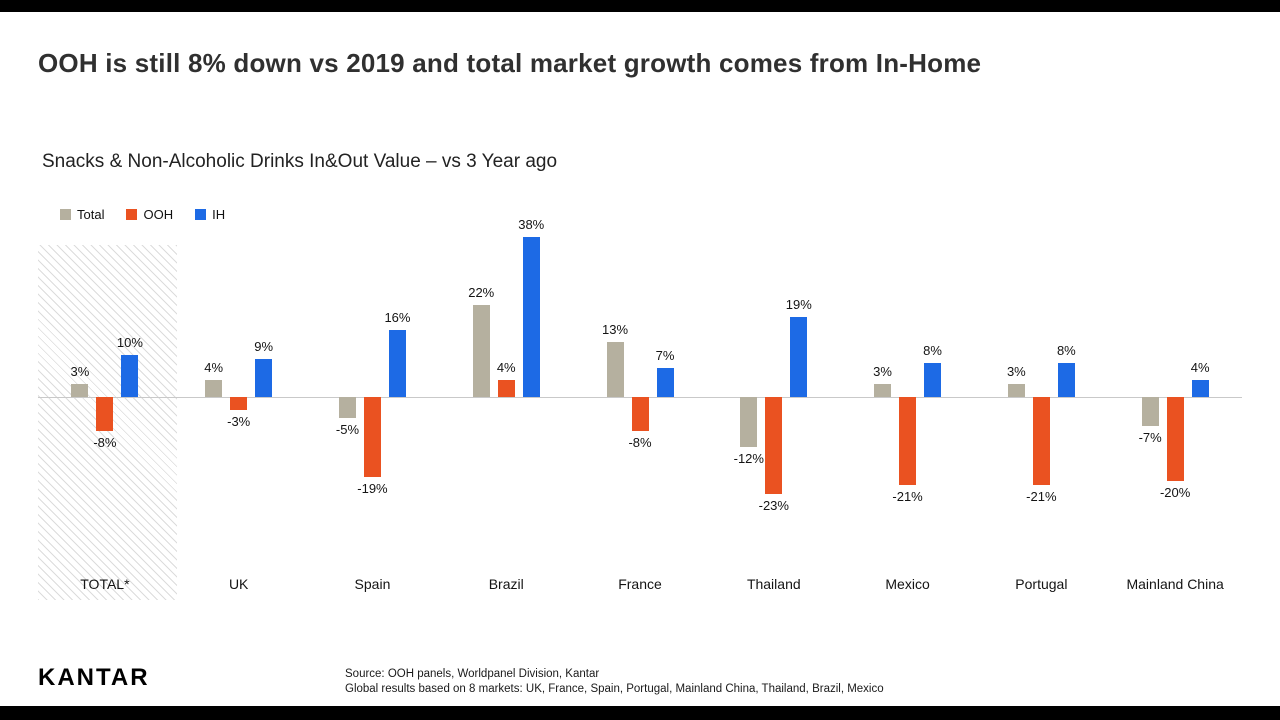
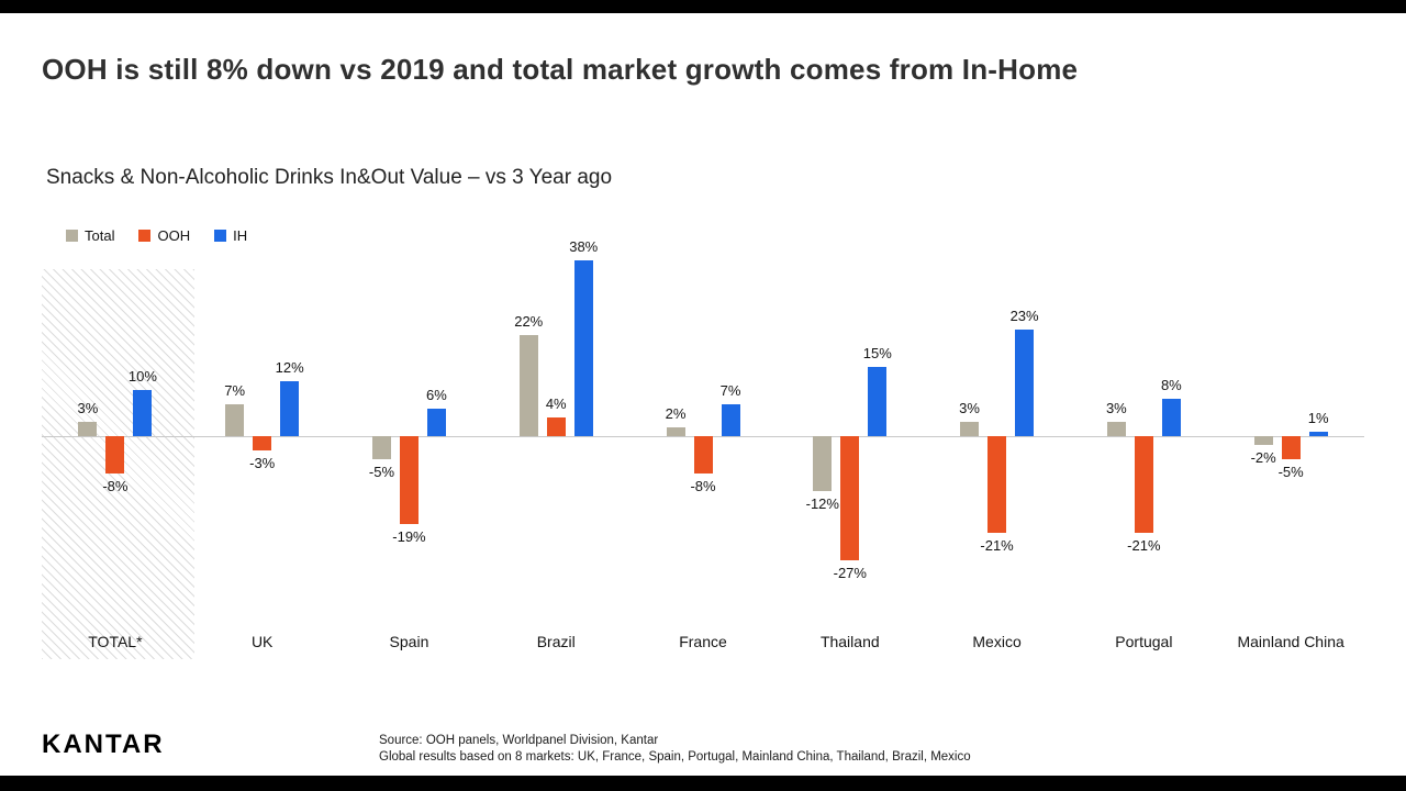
Total/UK: 4% -> 7%
IH/UK: 9% -> 12%
IH/Spain: 16% -> 6%
Total/France: 13% -> 2%
OOH/Thailand: -23% -> -27%
IH/Thailand: 19% -> 15%
IH/Mexico: 8% -> 23%
Total/Mainland China: -7% -> -2%
OOH/Mainland China: -20% -> -5%
IH/Mainland China: 4% -> 1%
